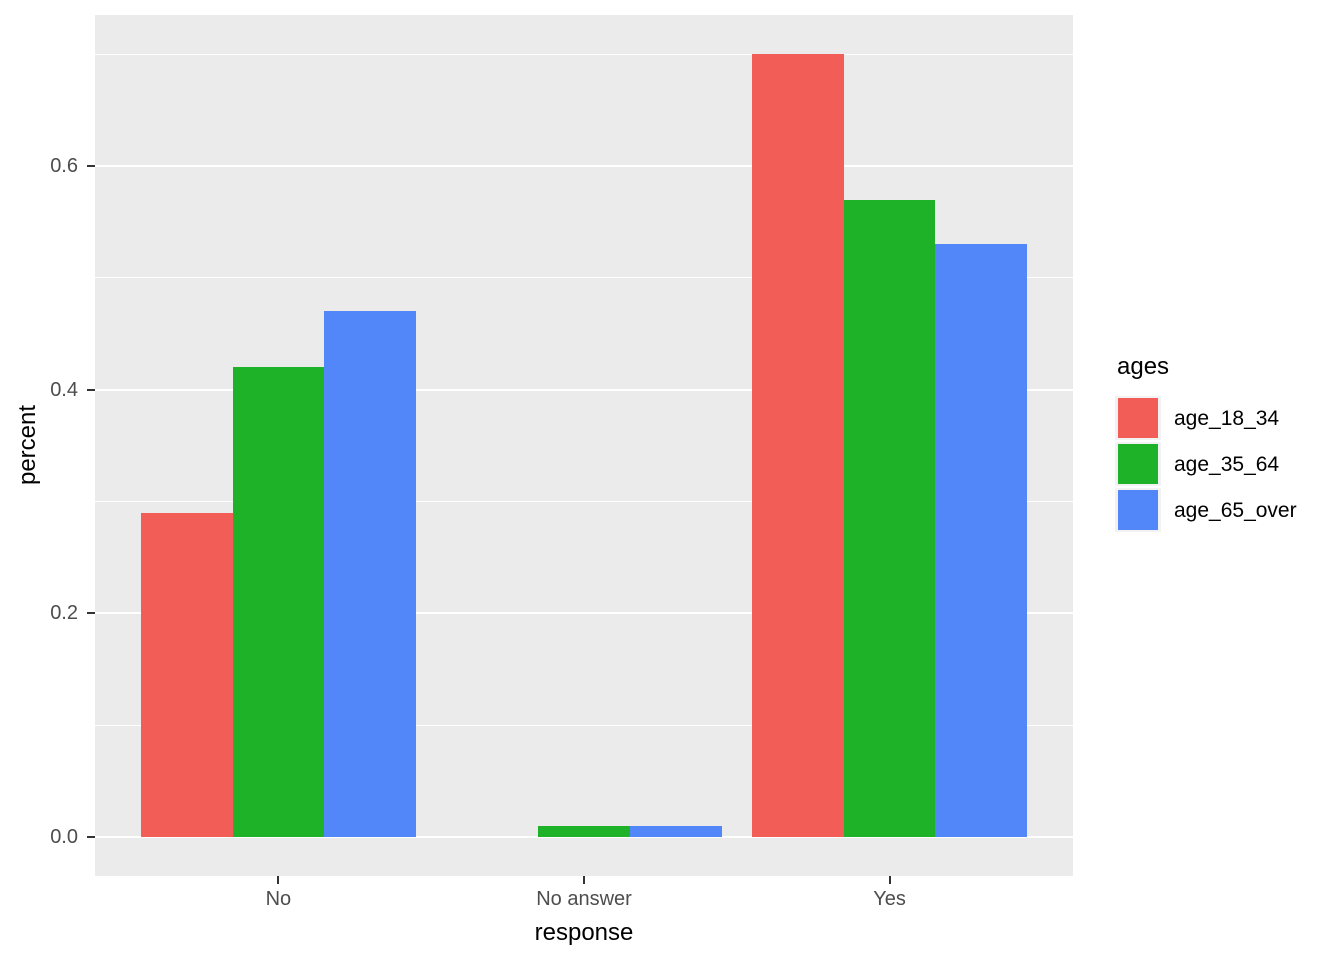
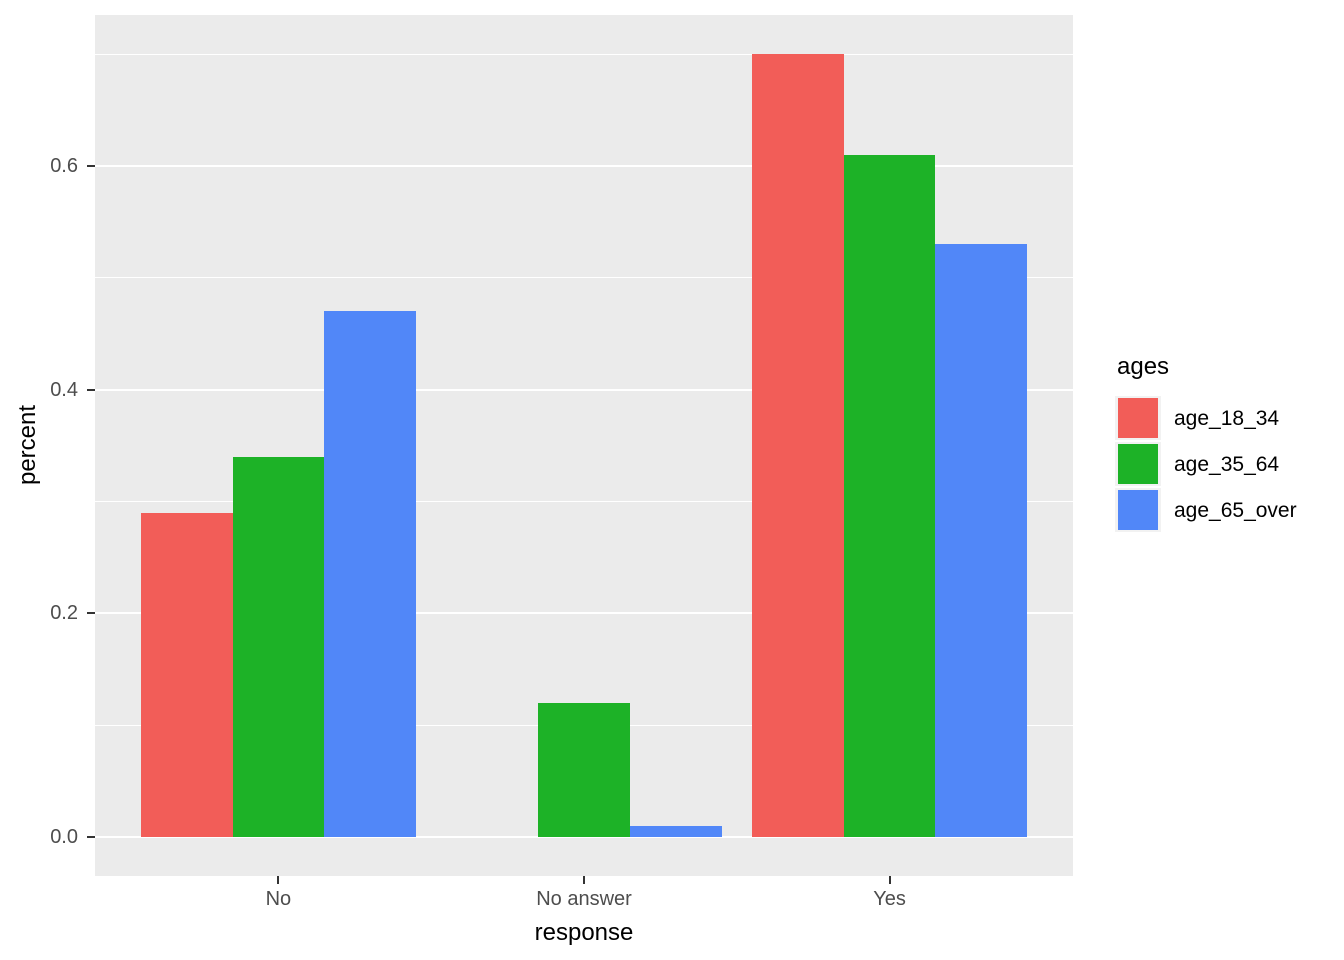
age_35_64/No: 0.42 -> 0.34
age_35_64/No answer: 0.01 -> 0.12
age_35_64/Yes: 0.57 -> 0.61
